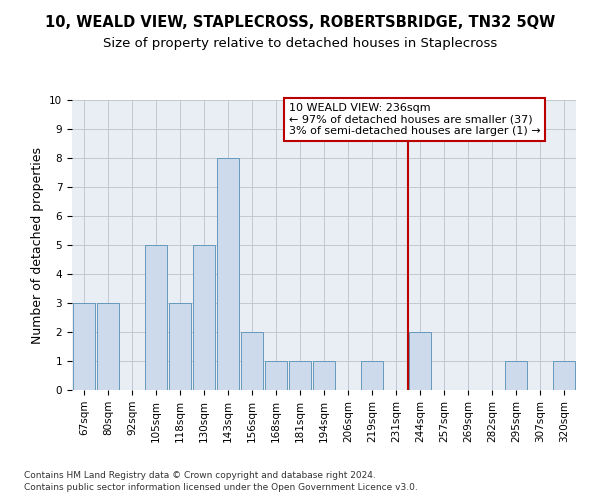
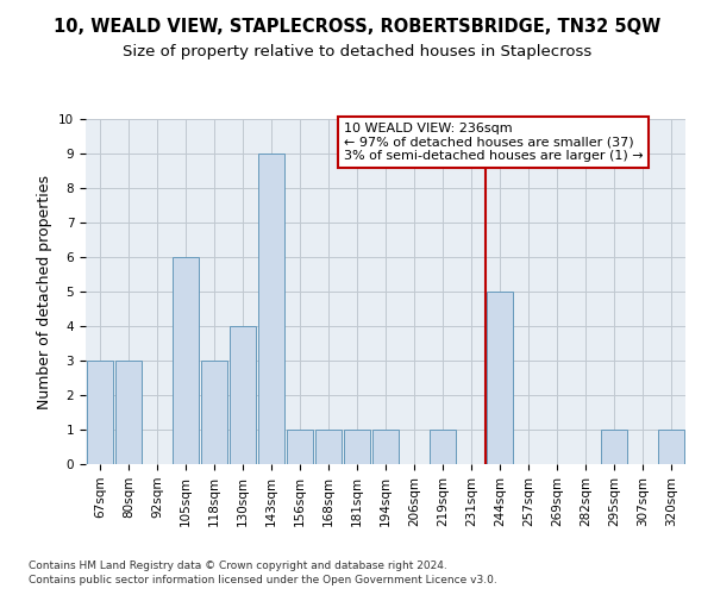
105sqm: 5 -> 6
130sqm: 5 -> 4
143sqm: 8 -> 9
156sqm: 2 -> 1
244sqm: 2 -> 5
